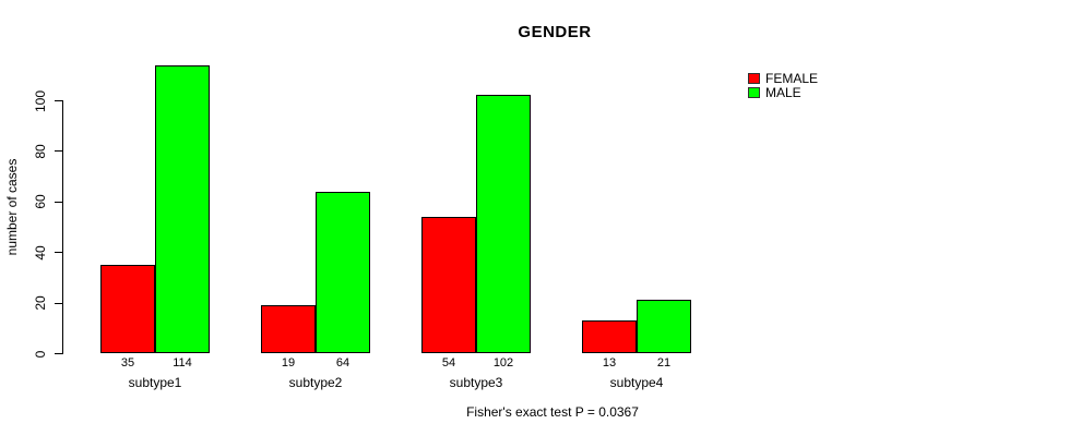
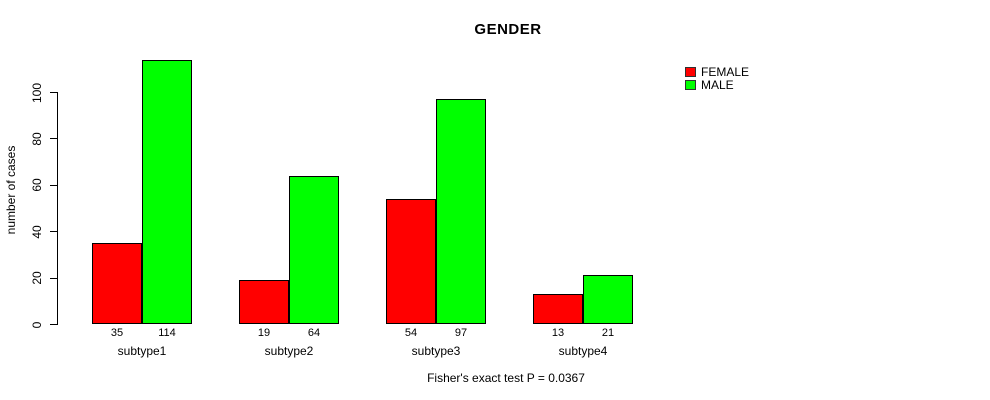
MALE/subtype3: 102 -> 97
